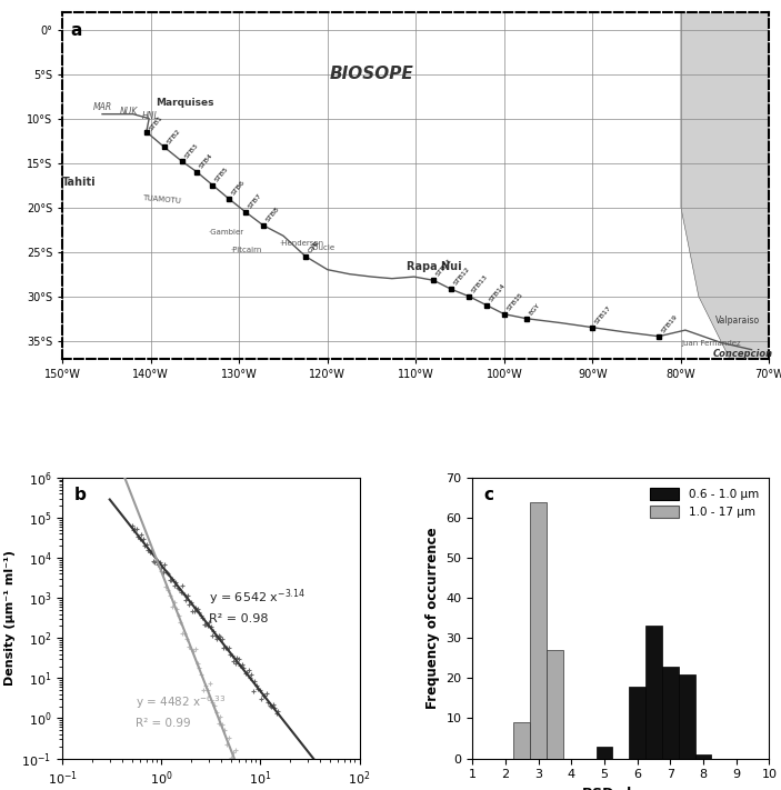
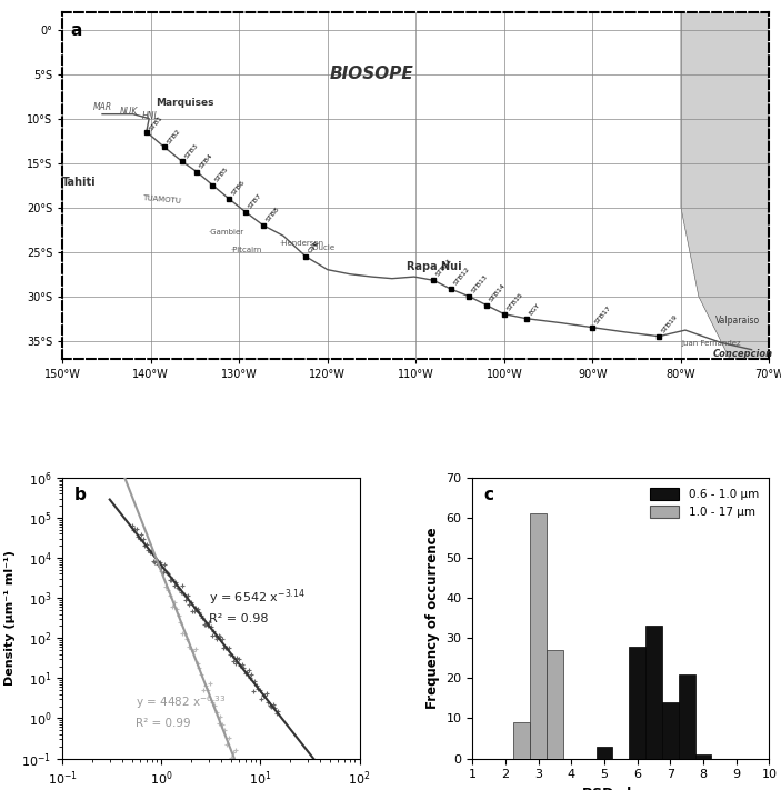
1.0 - 17 μm/3: 64 -> 61
0.6 - 1.0 μm/6: 18 -> 28
0.6 - 1.0 μm/7: 23 -> 14
